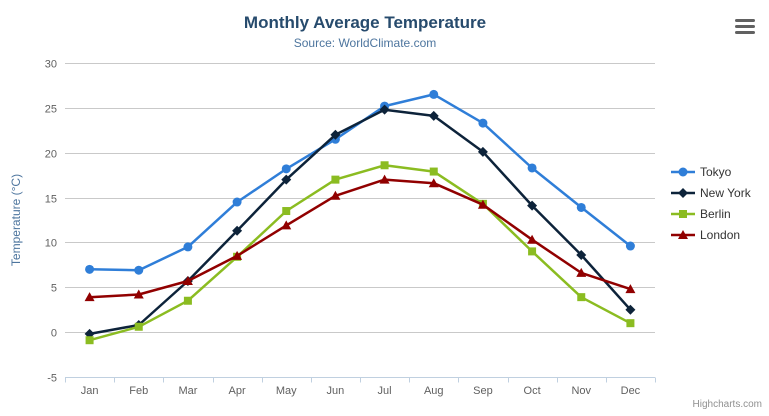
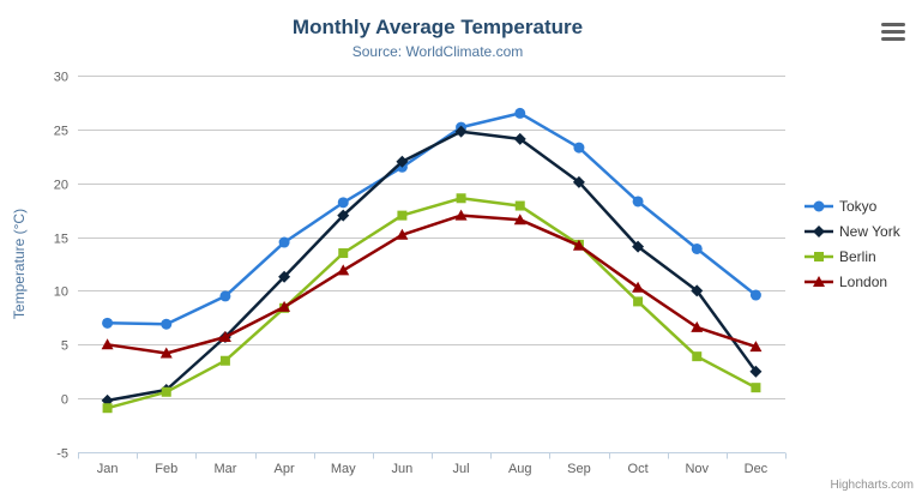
London/Jan: 4 -> 5
New York/Nov: 9 -> 10
